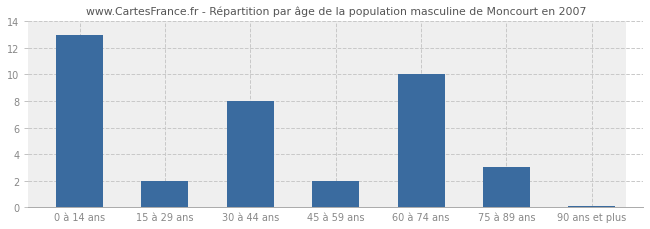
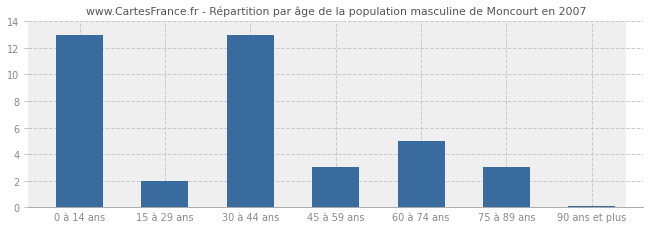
30 à 44 ans: 8.0 -> 13.0
45 à 59 ans: 2.0 -> 3.0
60 à 74 ans: 10.0 -> 5.0
